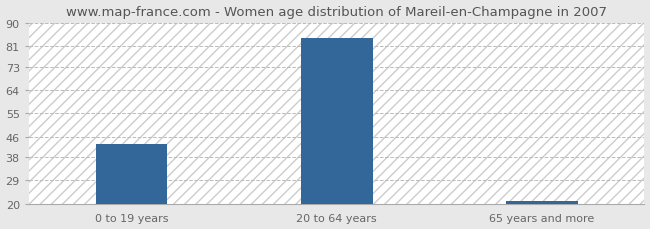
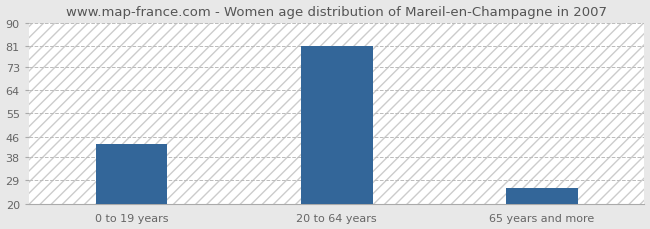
20 to 64 years: 84 -> 81
65 years and more: 21 -> 26
